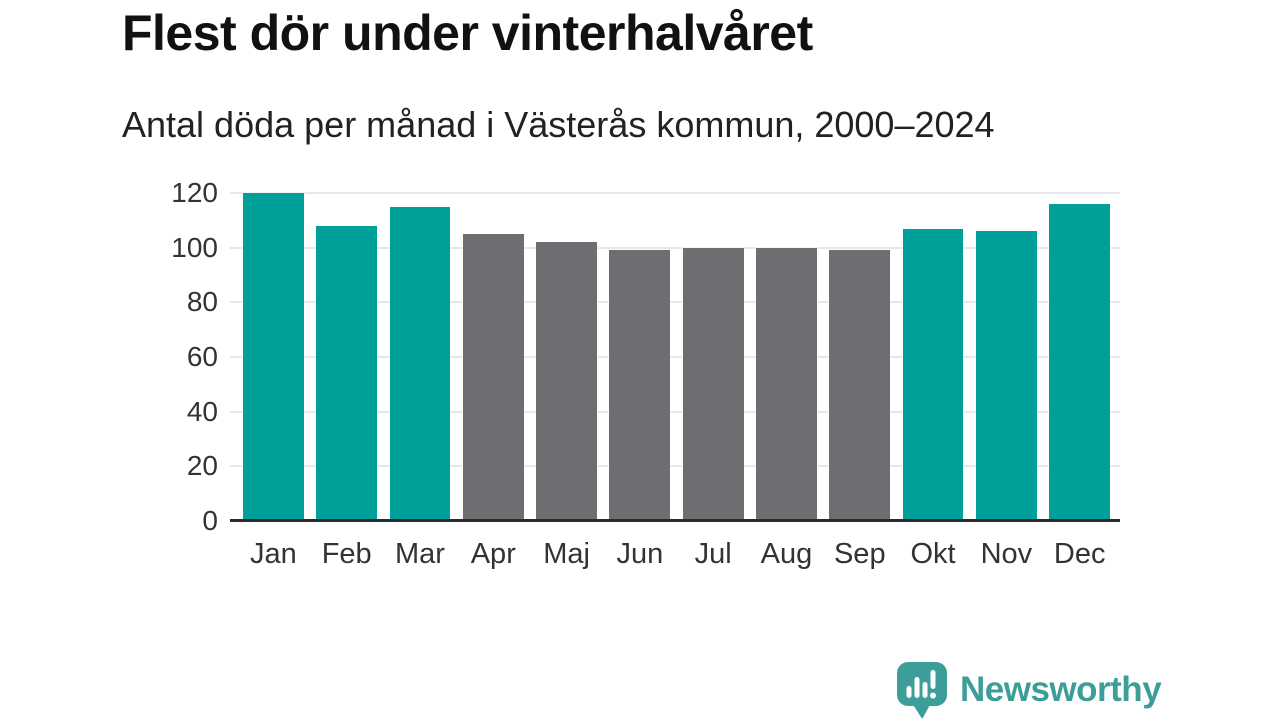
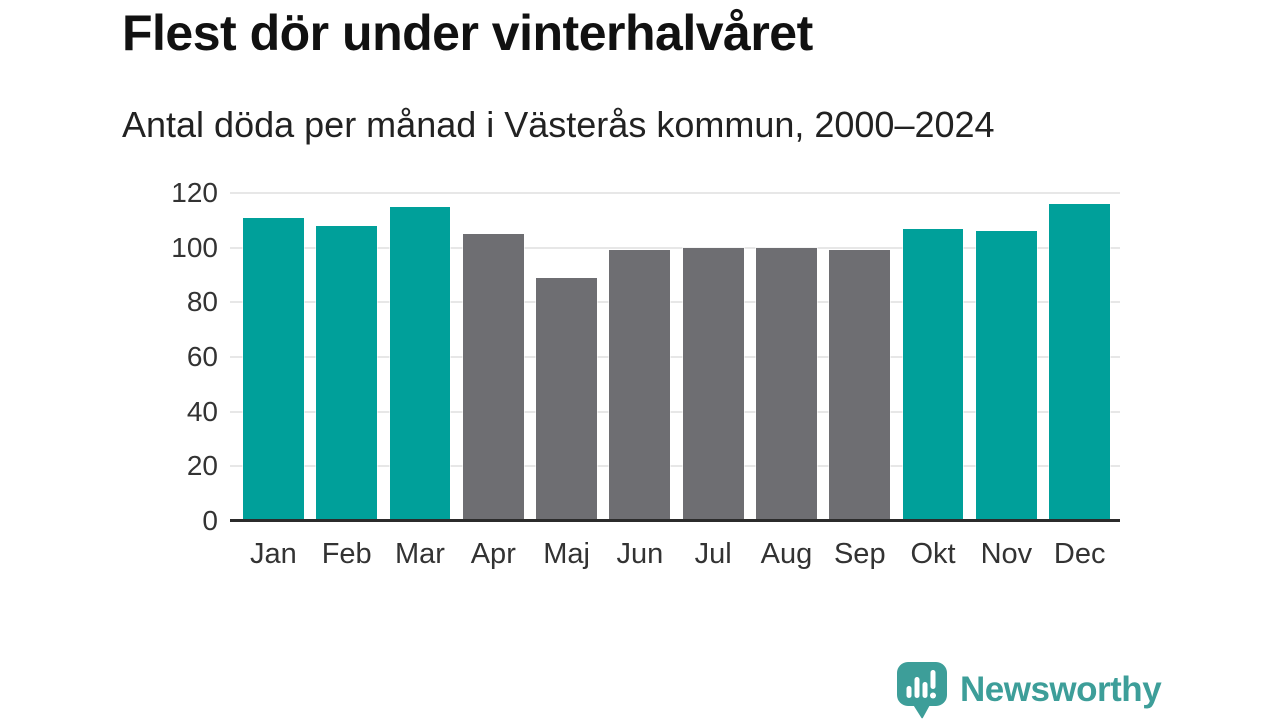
Jan: 120 -> 111
Maj: 102 -> 89
